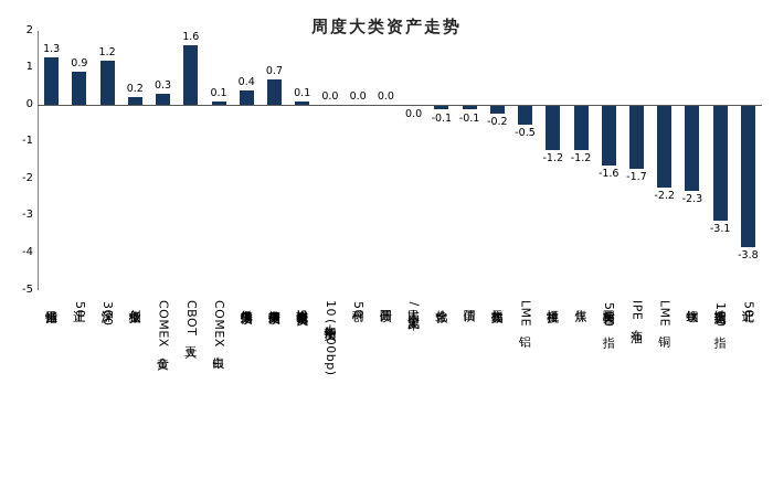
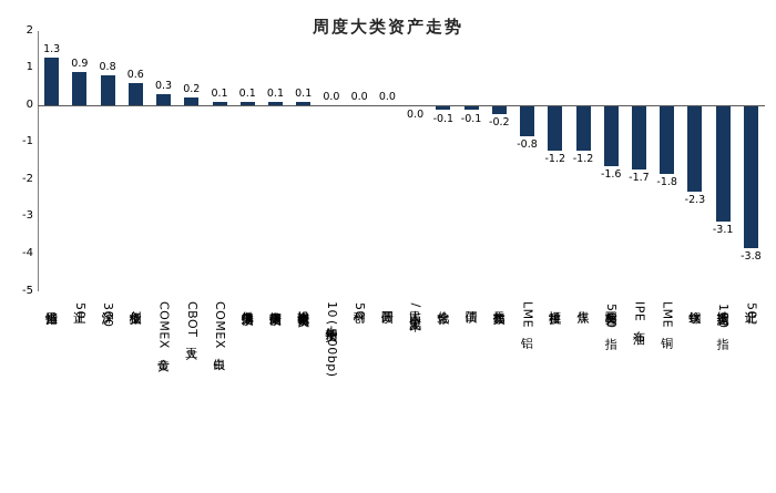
沪深300: 1.2 -> 0.8
创业板指: 0.2 -> 0.6
CBOT大豆: 1.6 -> 0.2
中低等级信用债: 0.4 -> 0.1
中高等级信用债: 0.7 -> 0.1
LME铝: -0.5 -> -0.8
LME铜: -2.2 -> -1.8
